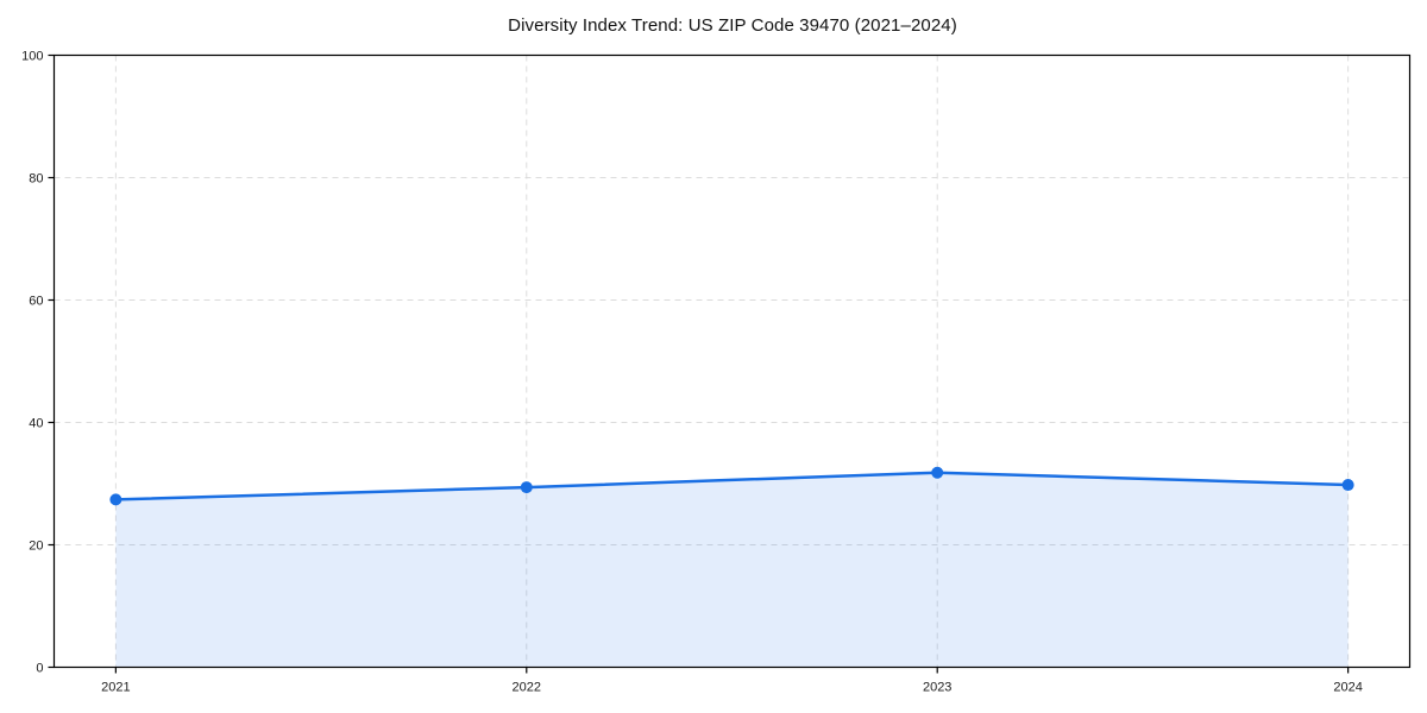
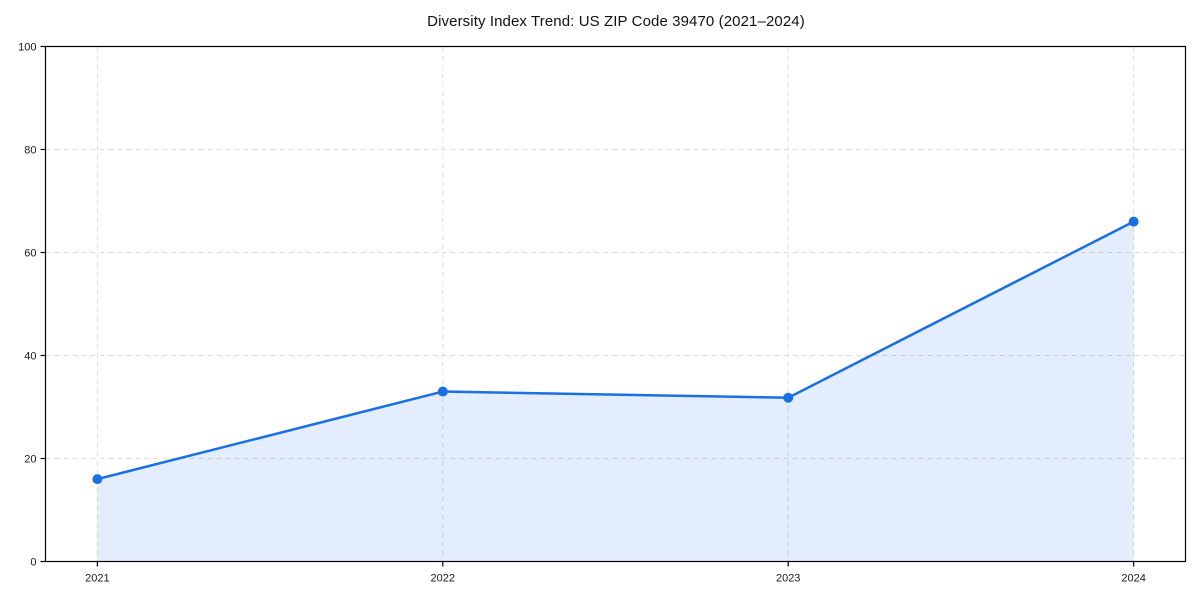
2021: 27 -> 16
2022: 29 -> 33
2024: 30 -> 66
